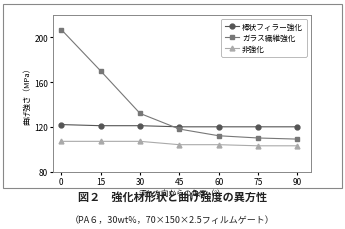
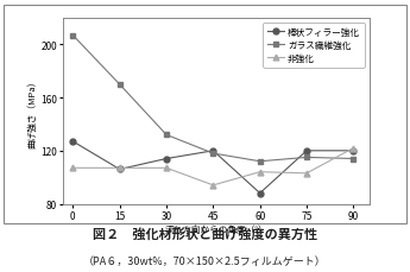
棒状フィラー強化/0: 122 -> 127
棒状フィラー強化/15: 121 -> 106
棒状フィラー強化/30: 121 -> 114
非強化/45: 104 -> 94
棒状フィラー強化/60: 120 -> 88
ガラス繊維強化/75: 110 -> 115
ガラス繊維強化/90: 109 -> 114
非強化/90: 103 -> 122
